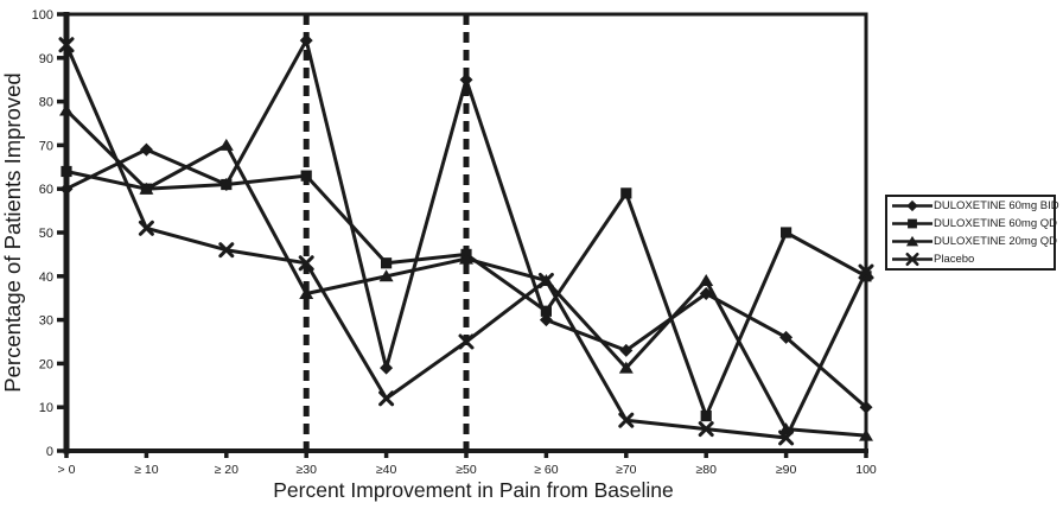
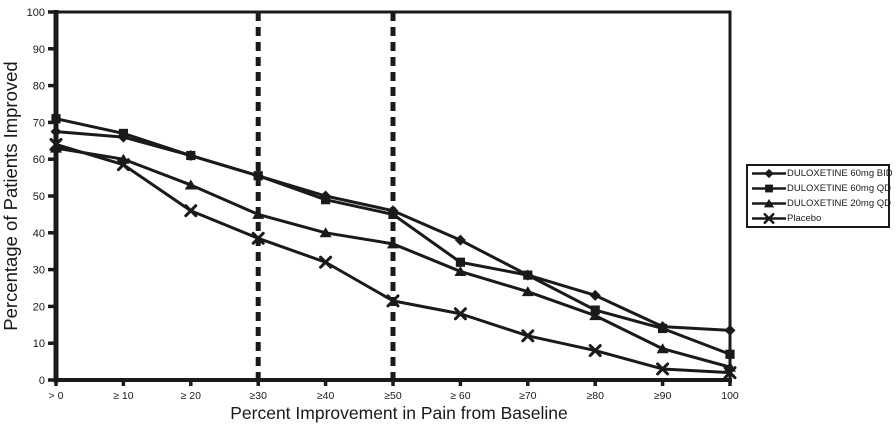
DULOXETINE 60mg BID/> 0: 60 -> 68
DULOXETINE 60mg QD/> 0: 64 -> 71
DULOXETINE 20mg QD/> 0: 78 -> 63
Placebo/> 0: 93 -> 64
DULOXETINE 60mg BID/≥ 10: 69 -> 66
DULOXETINE 60mg QD/≥ 10: 60 -> 67
Placebo/≥ 10: 51 -> 58
DULOXETINE 20mg QD/≥ 20: 70 -> 53
DULOXETINE 60mg BID/≥30: 94 -> 56
DULOXETINE 60mg QD/≥30: 63 -> 56
DULOXETINE 20mg QD/≥30: 36 -> 45
Placebo/≥30: 43 -> 38
DULOXETINE 60mg BID/≥40: 19 -> 50
DULOXETINE 60mg QD/≥40: 43 -> 49
Placebo/≥40: 12 -> 32
DULOXETINE 60mg BID/≥50: 85 -> 46
DULOXETINE 20mg QD/≥50: 44 -> 37
Placebo/≥50: 25 -> 22
DULOXETINE 60mg BID/≥ 60: 30 -> 38
DULOXETINE 20mg QD/≥ 60: 39 -> 30
Placebo/≥ 60: 39 -> 18
DULOXETINE 60mg BID/≥70: 23 -> 28
DULOXETINE 60mg QD/≥70: 59 -> 28
DULOXETINE 20mg QD/≥70: 19 -> 24
Placebo/≥70: 7 -> 12
DULOXETINE 60mg BID/≥80: 36 -> 23
DULOXETINE 60mg QD/≥80: 8 -> 19
DULOXETINE 20mg QD/≥80: 39 -> 18
Placebo/≥80: 5 -> 8
DULOXETINE 60mg BID/≥90: 26 -> 14
DULOXETINE 60mg QD/≥90: 50 -> 14
DULOXETINE 20mg QD/≥90: 5 -> 8
DULOXETINE 60mg BID/100: 10 -> 14
DULOXETINE 60mg QD/100: 40 -> 7
Placebo/100: 41 -> 2
